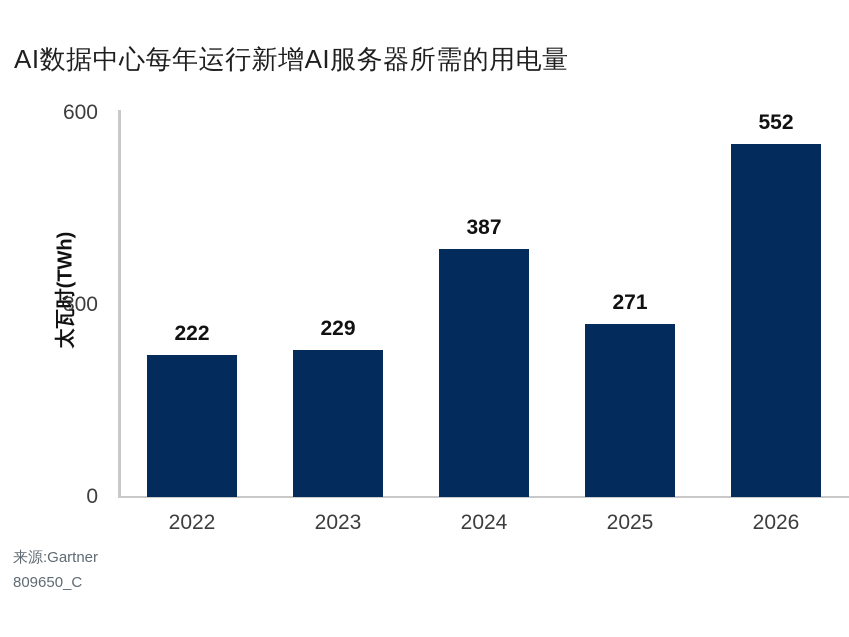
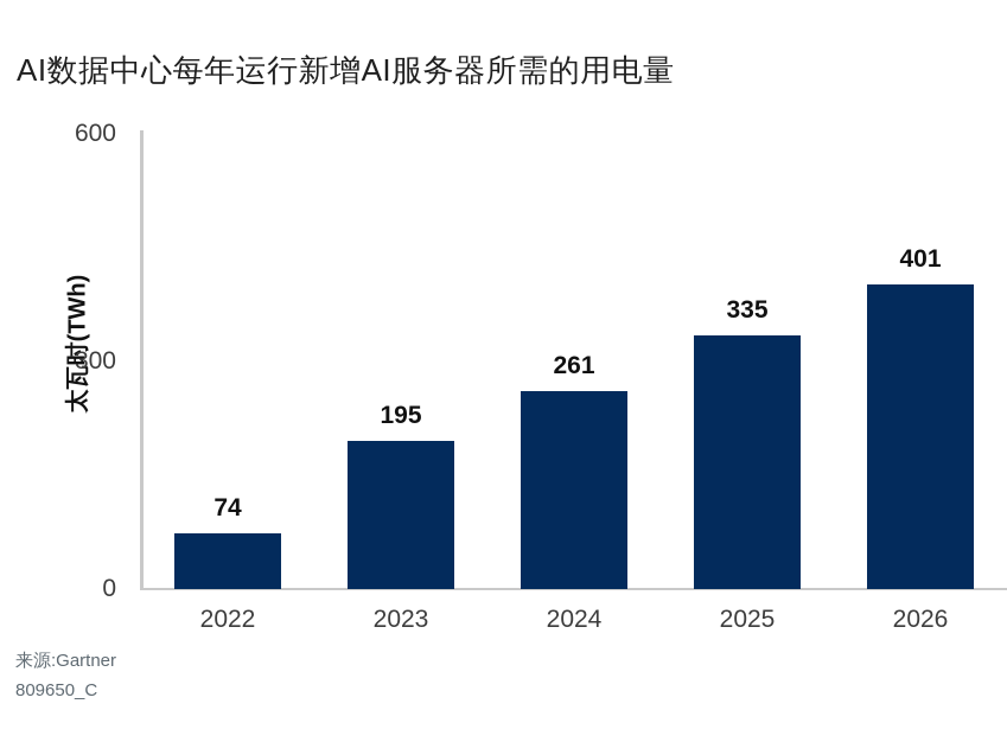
2022: 222 -> 74
2023: 229 -> 195
2024: 387 -> 261
2025: 271 -> 335
2026: 552 -> 401
